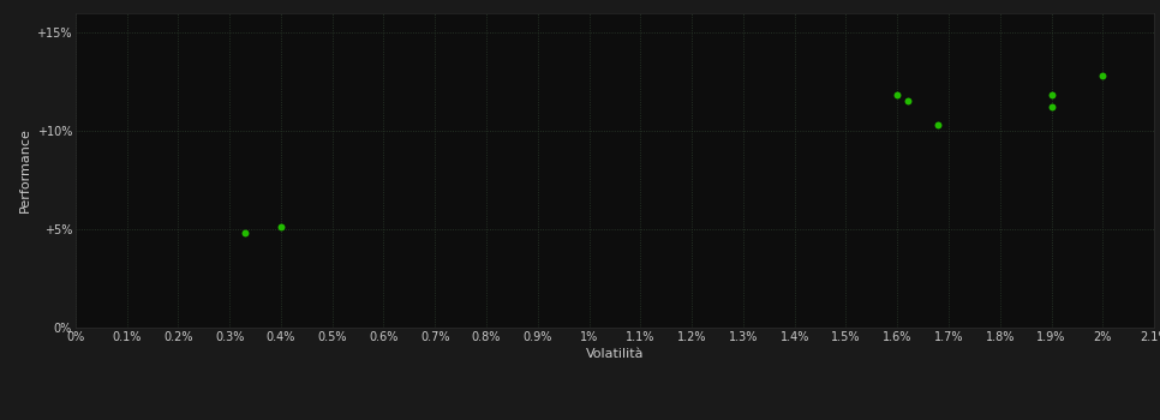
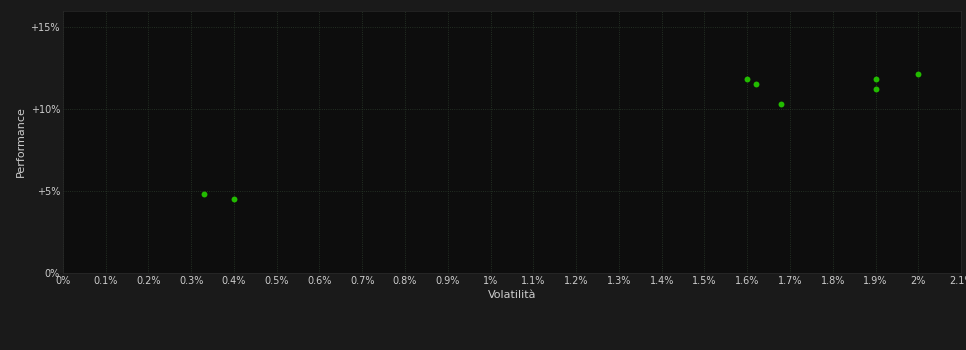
0.4%: 5.1% -> 4.5%
2%: 12.8% -> 12.1%
